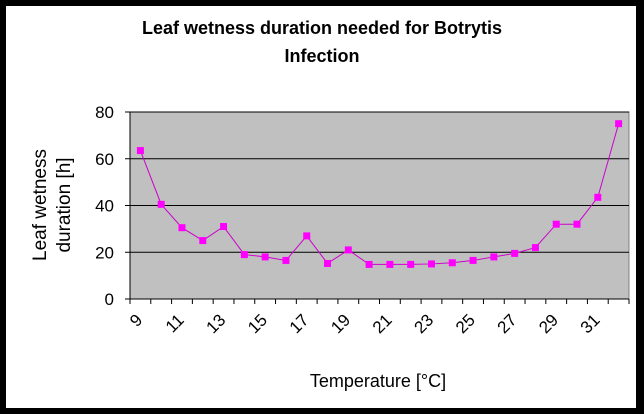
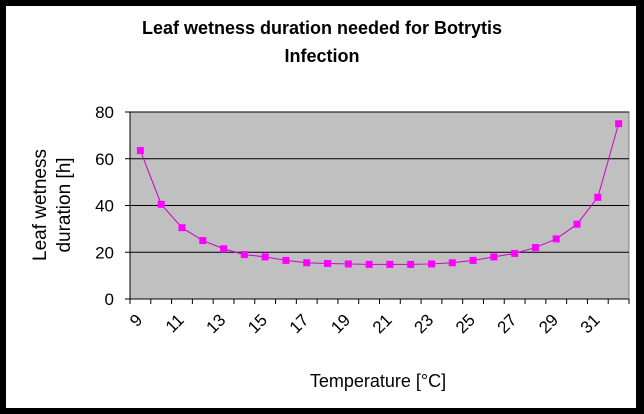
13: 31 -> 22
17: 27 -> 16
19: 21 -> 15
29: 32 -> 26
